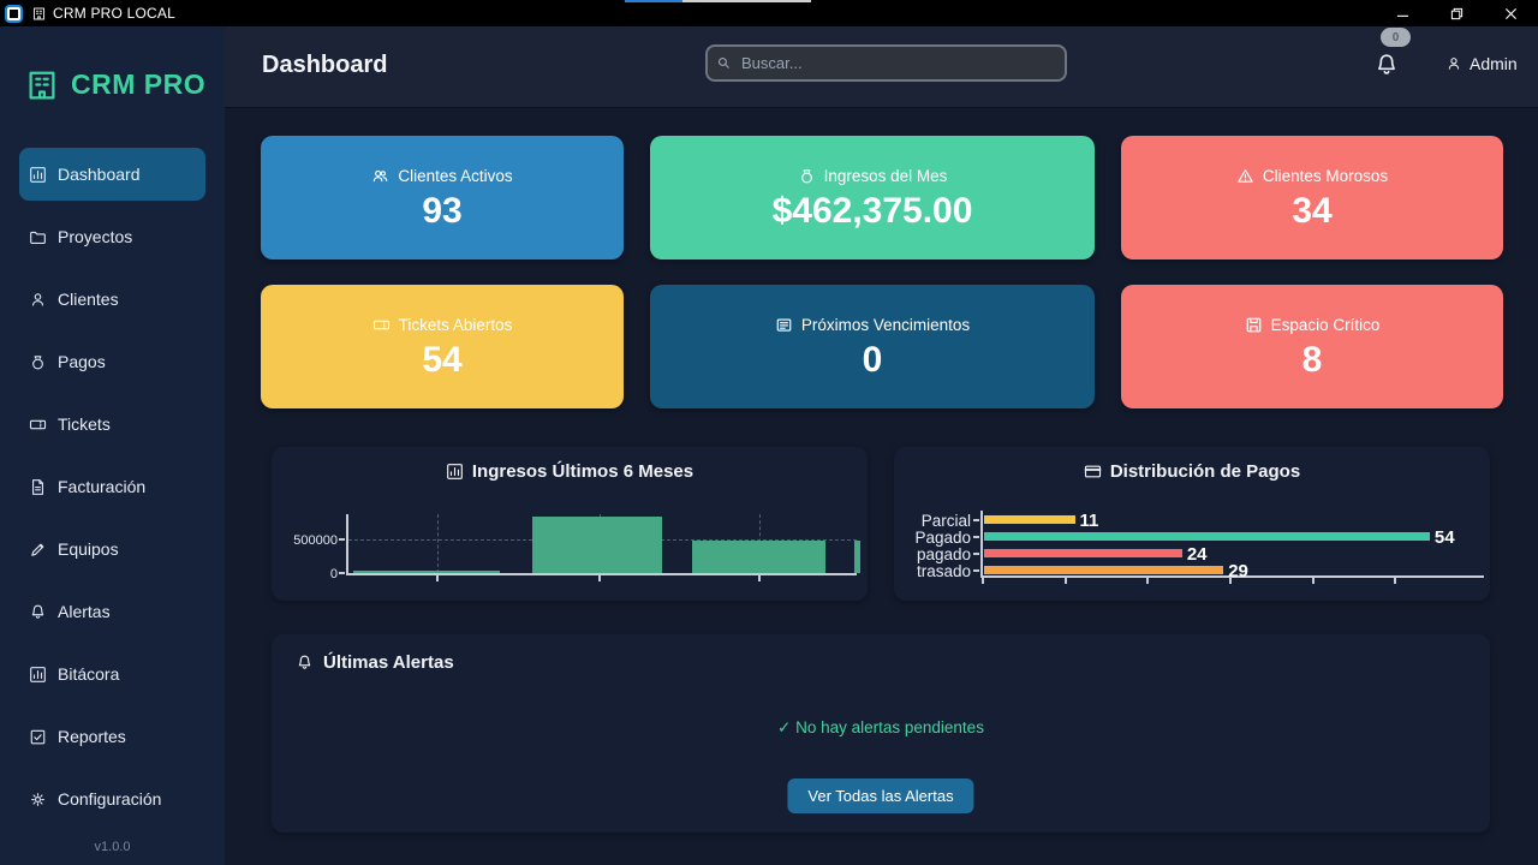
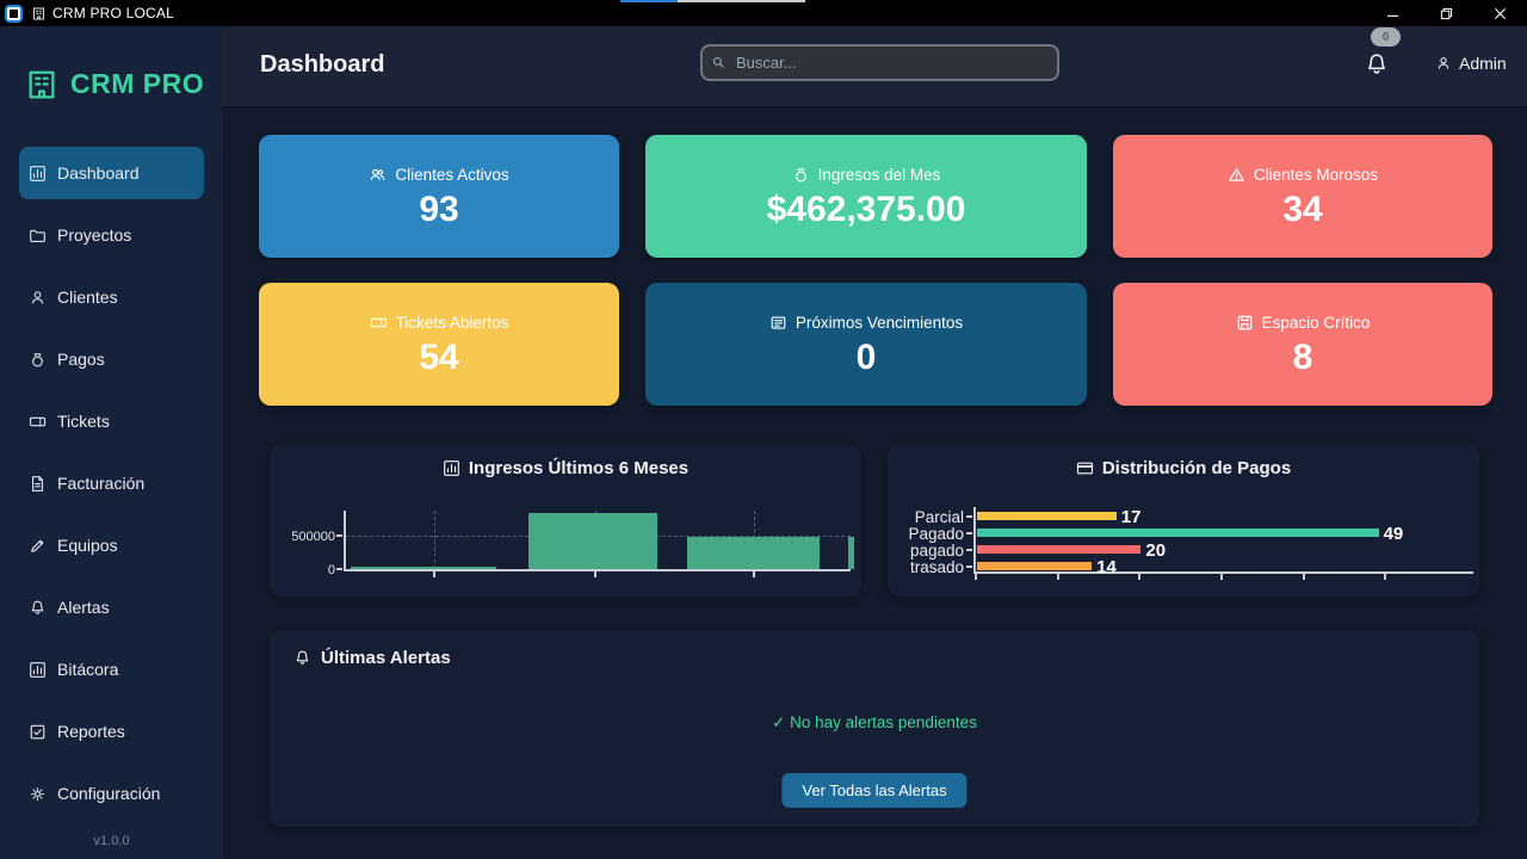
Distribución de Pagos/Parcial: 11 -> 17
Distribución de Pagos/Pagado: 54 -> 49
Distribución de Pagos/pagado: 24 -> 20
Distribución de Pagos/trasado: 29 -> 14
